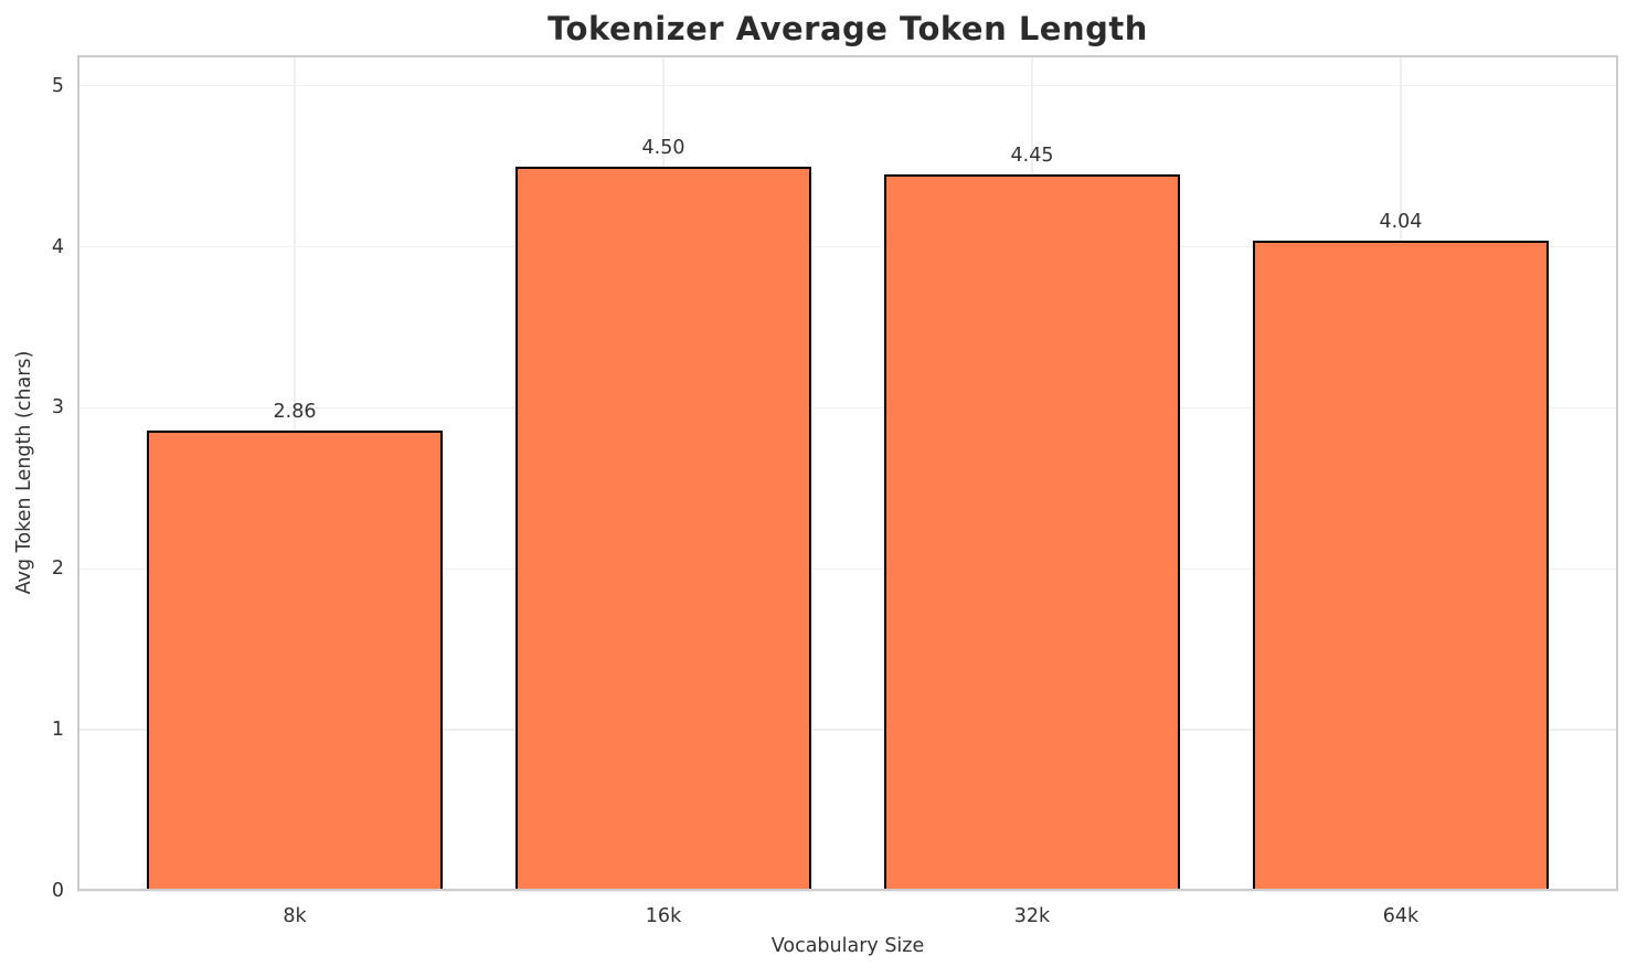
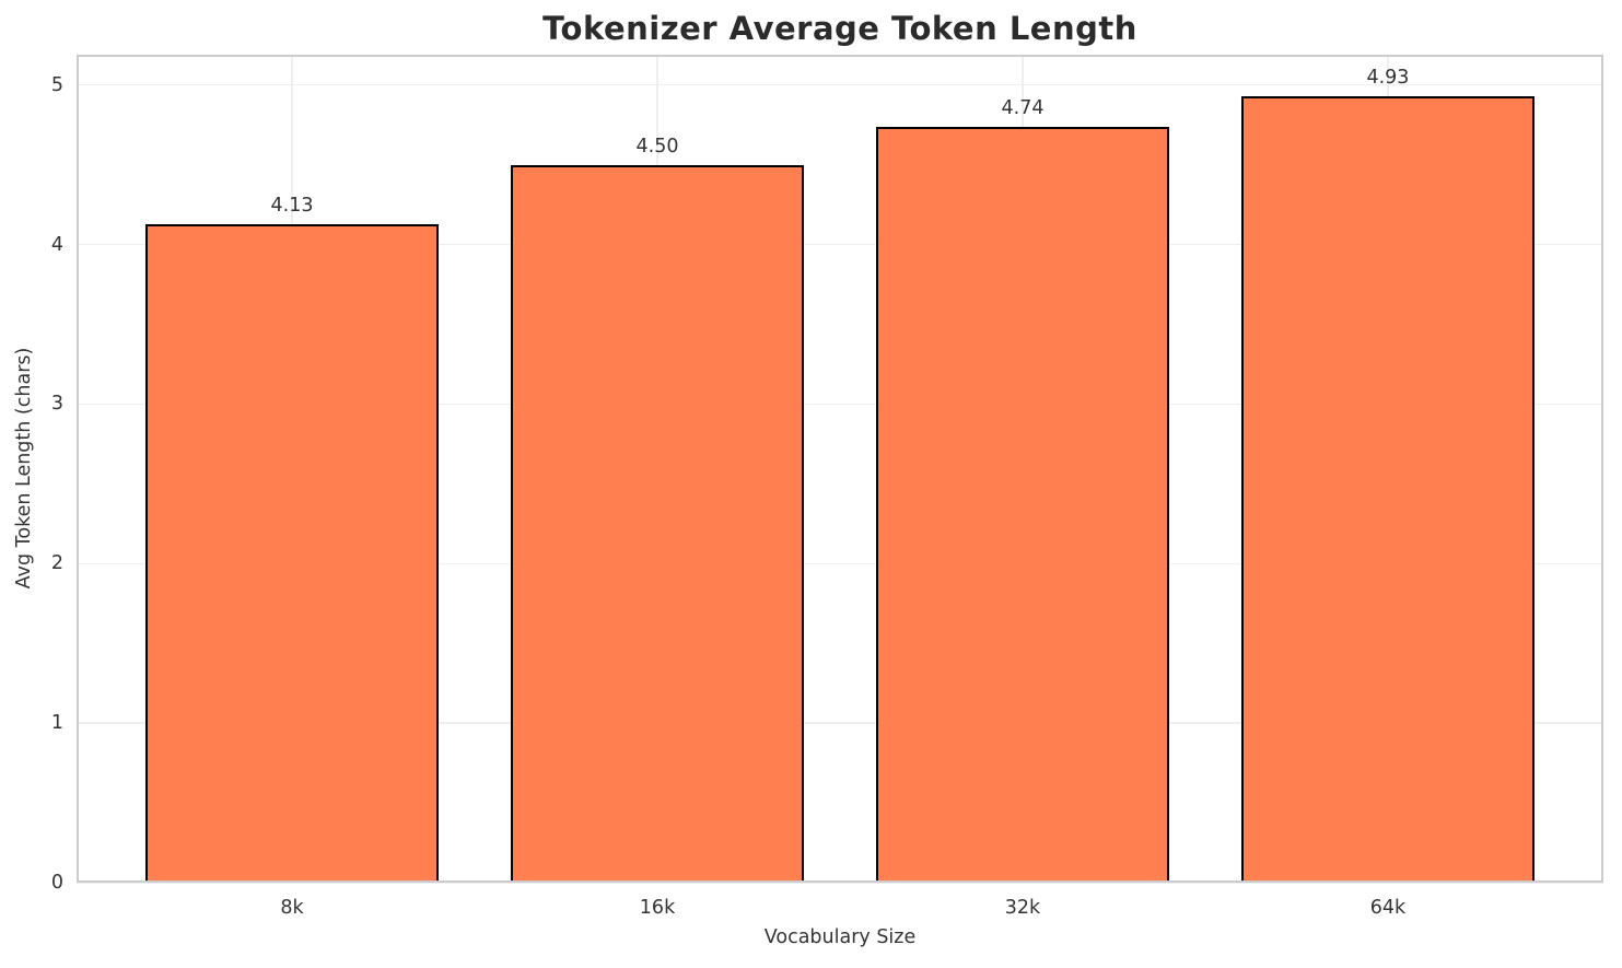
8k: 2.86 -> 4.13
32k: 4.45 -> 4.74
64k: 4.04 -> 4.93
